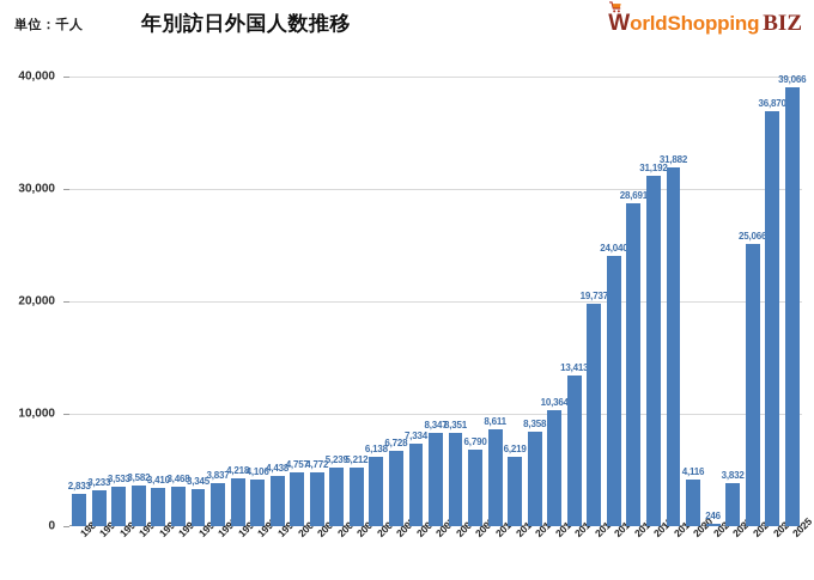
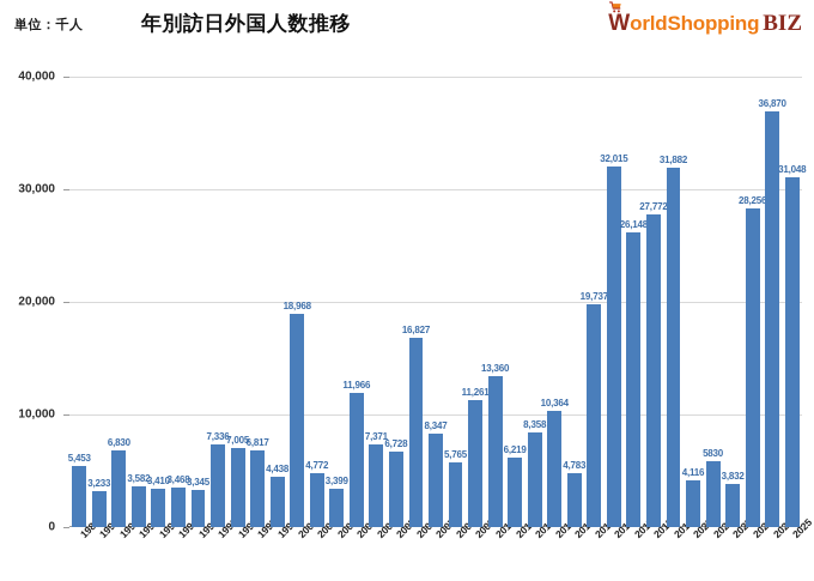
1989: 2,833 -> 5,453
1991: 3,533 -> 6,830
1996: 3,837 -> 7,336
1997: 4,218 -> 7,005
1998: 4,106 -> 6,817
2000: 4,757 -> 18,968
2002: 5,239 -> 3,399
2003: 5,212 -> 11,966
2004: 6,138 -> 7,371
2006: 7,334 -> 16,827
2008: 8,351 -> 5,765
2009: 6,790 -> 11,261
2010: 8,611 -> 13,360
2014: 13,413 -> 4,783
2016: 24,040 -> 32,015
2017: 28,691 -> 26,148
2018: 31,192 -> 27,772
2021: 246 -> 5830
2023: 25,066 -> 28,256
2025: 39,066 -> 31,048
